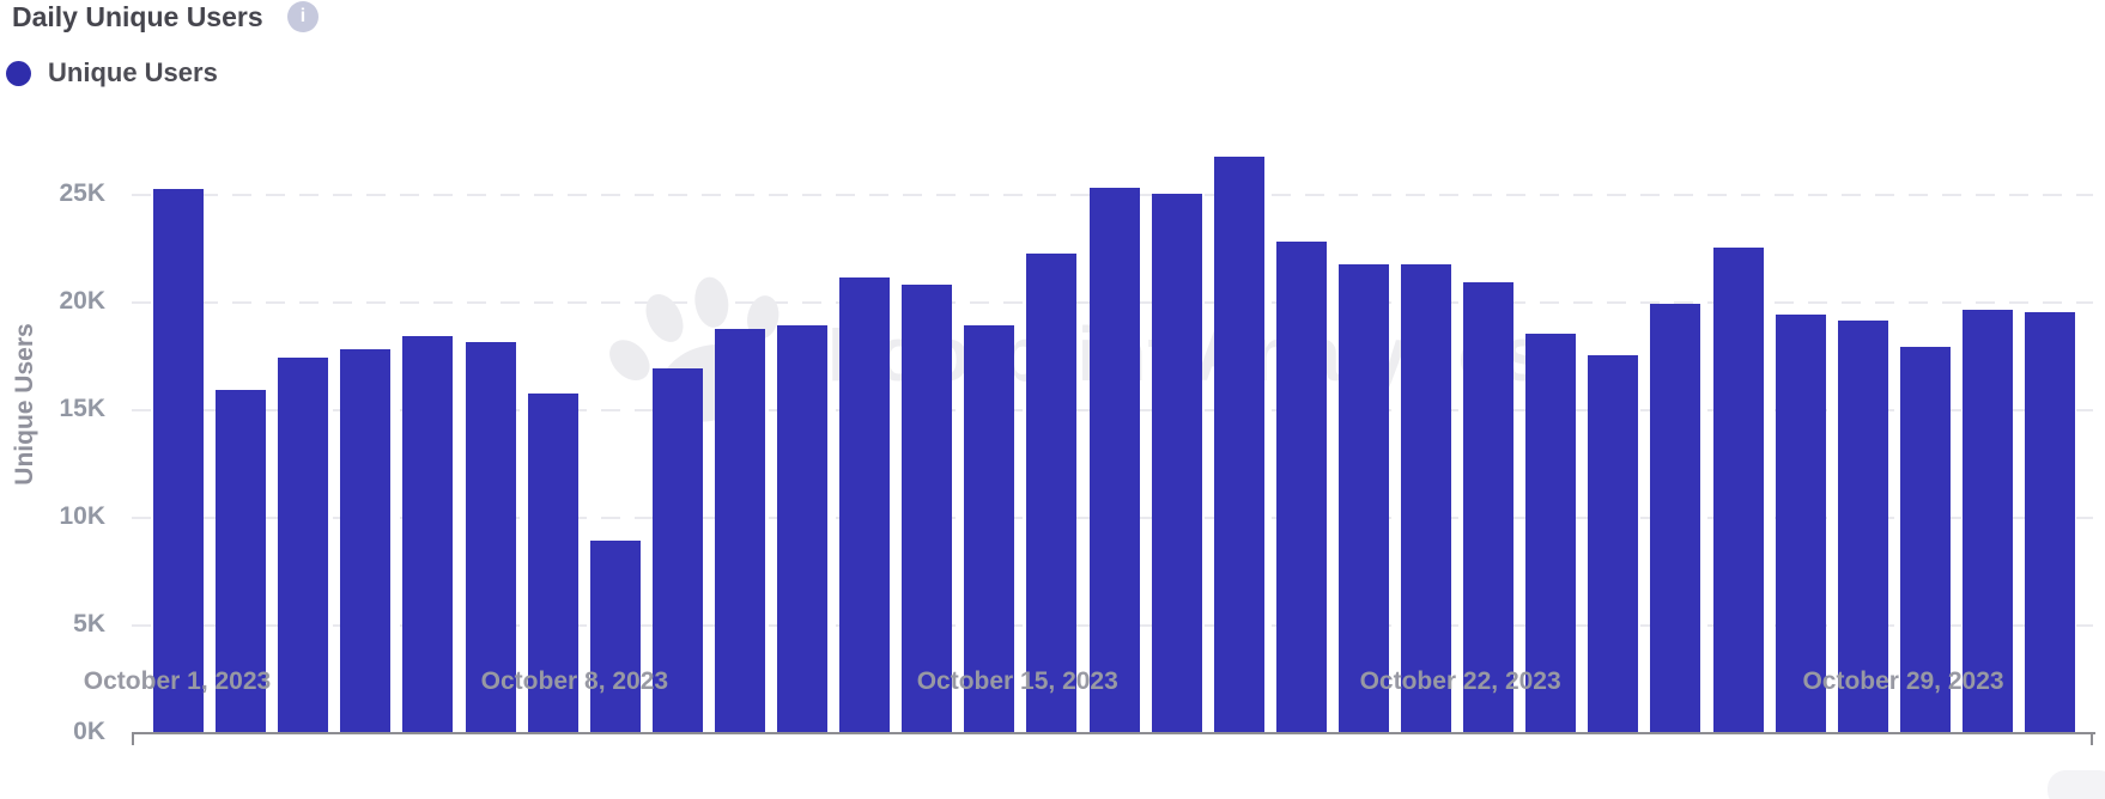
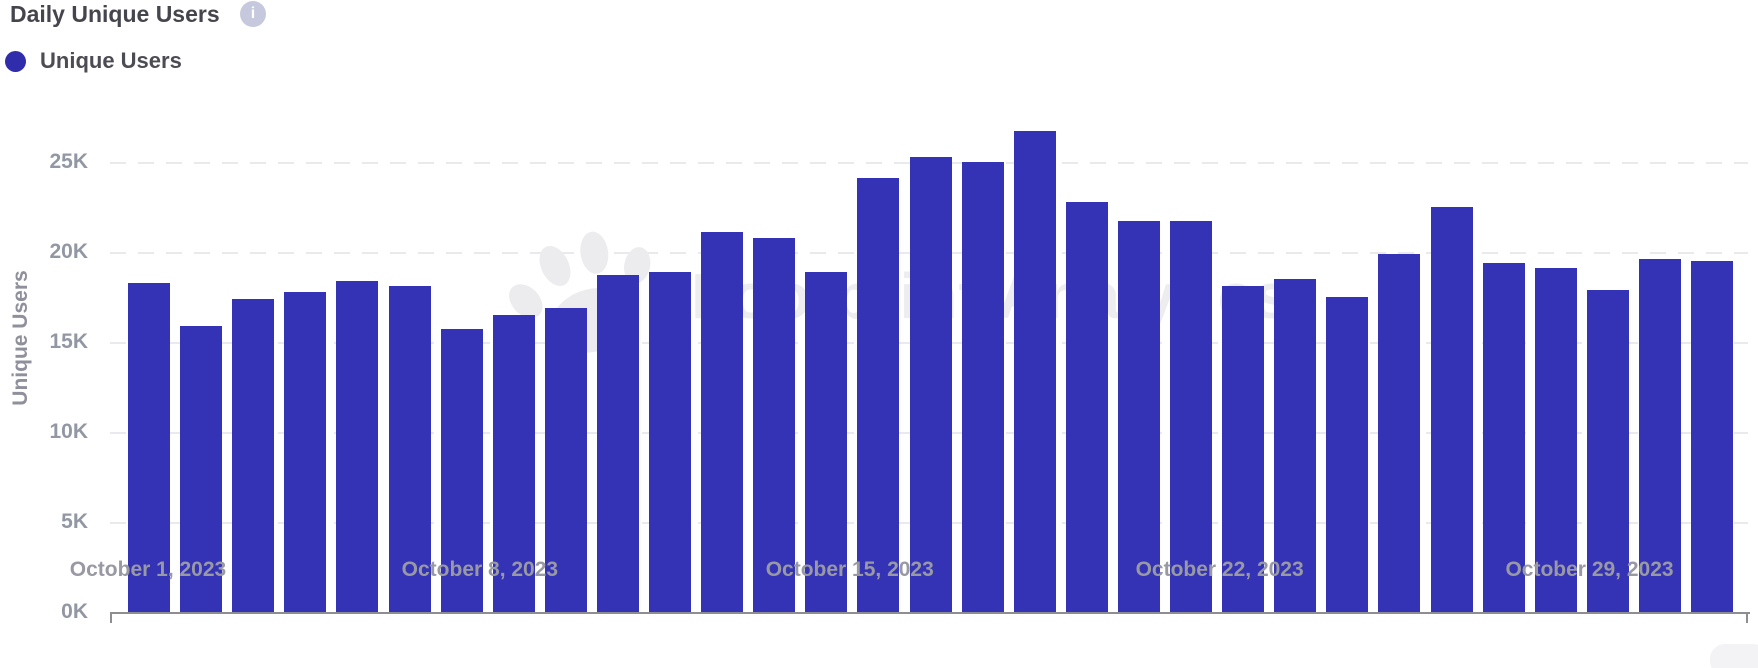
October 1, 2023: 25.2K -> 18.3K
October 8, 2023: 8.9K -> 16.5K
October 15, 2023: 22.2K -> 24.1K
October 22, 2023: 20.9K -> 18.1K
